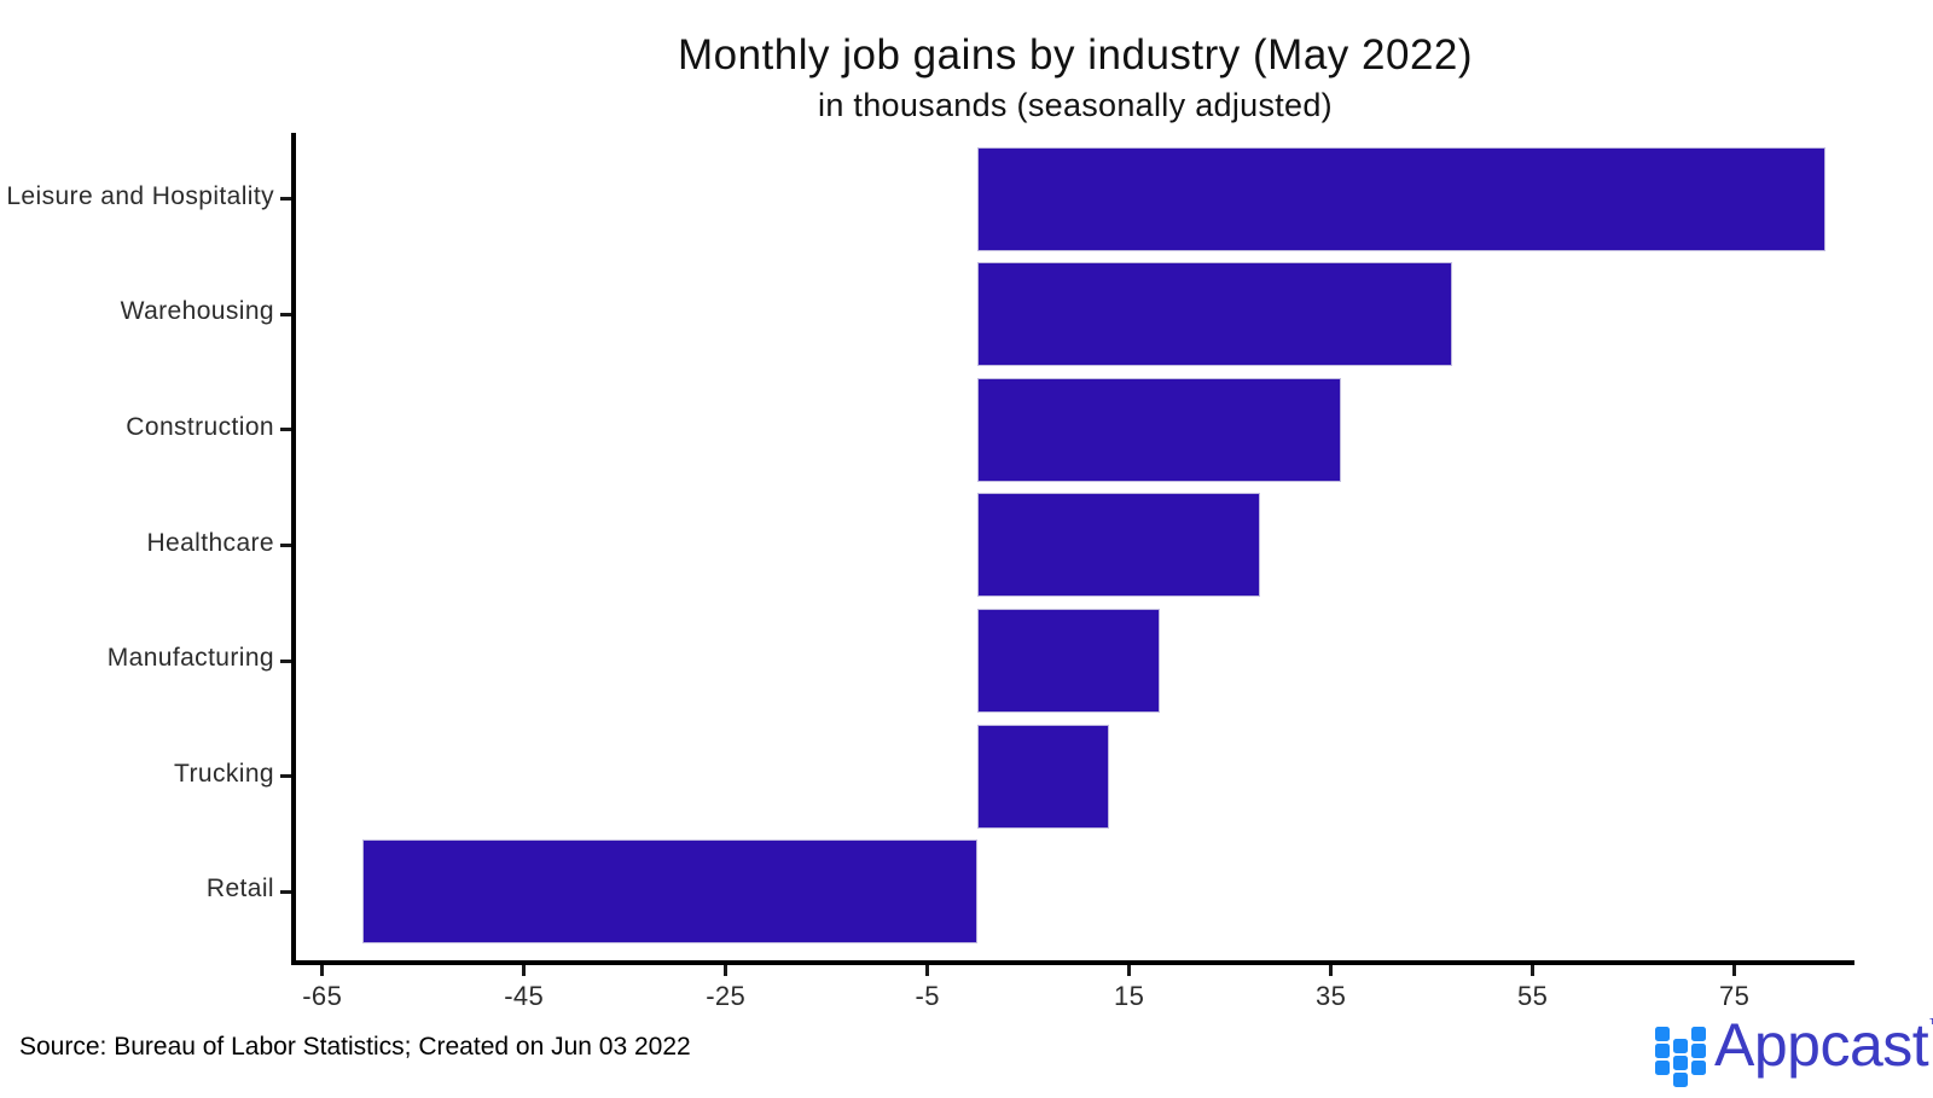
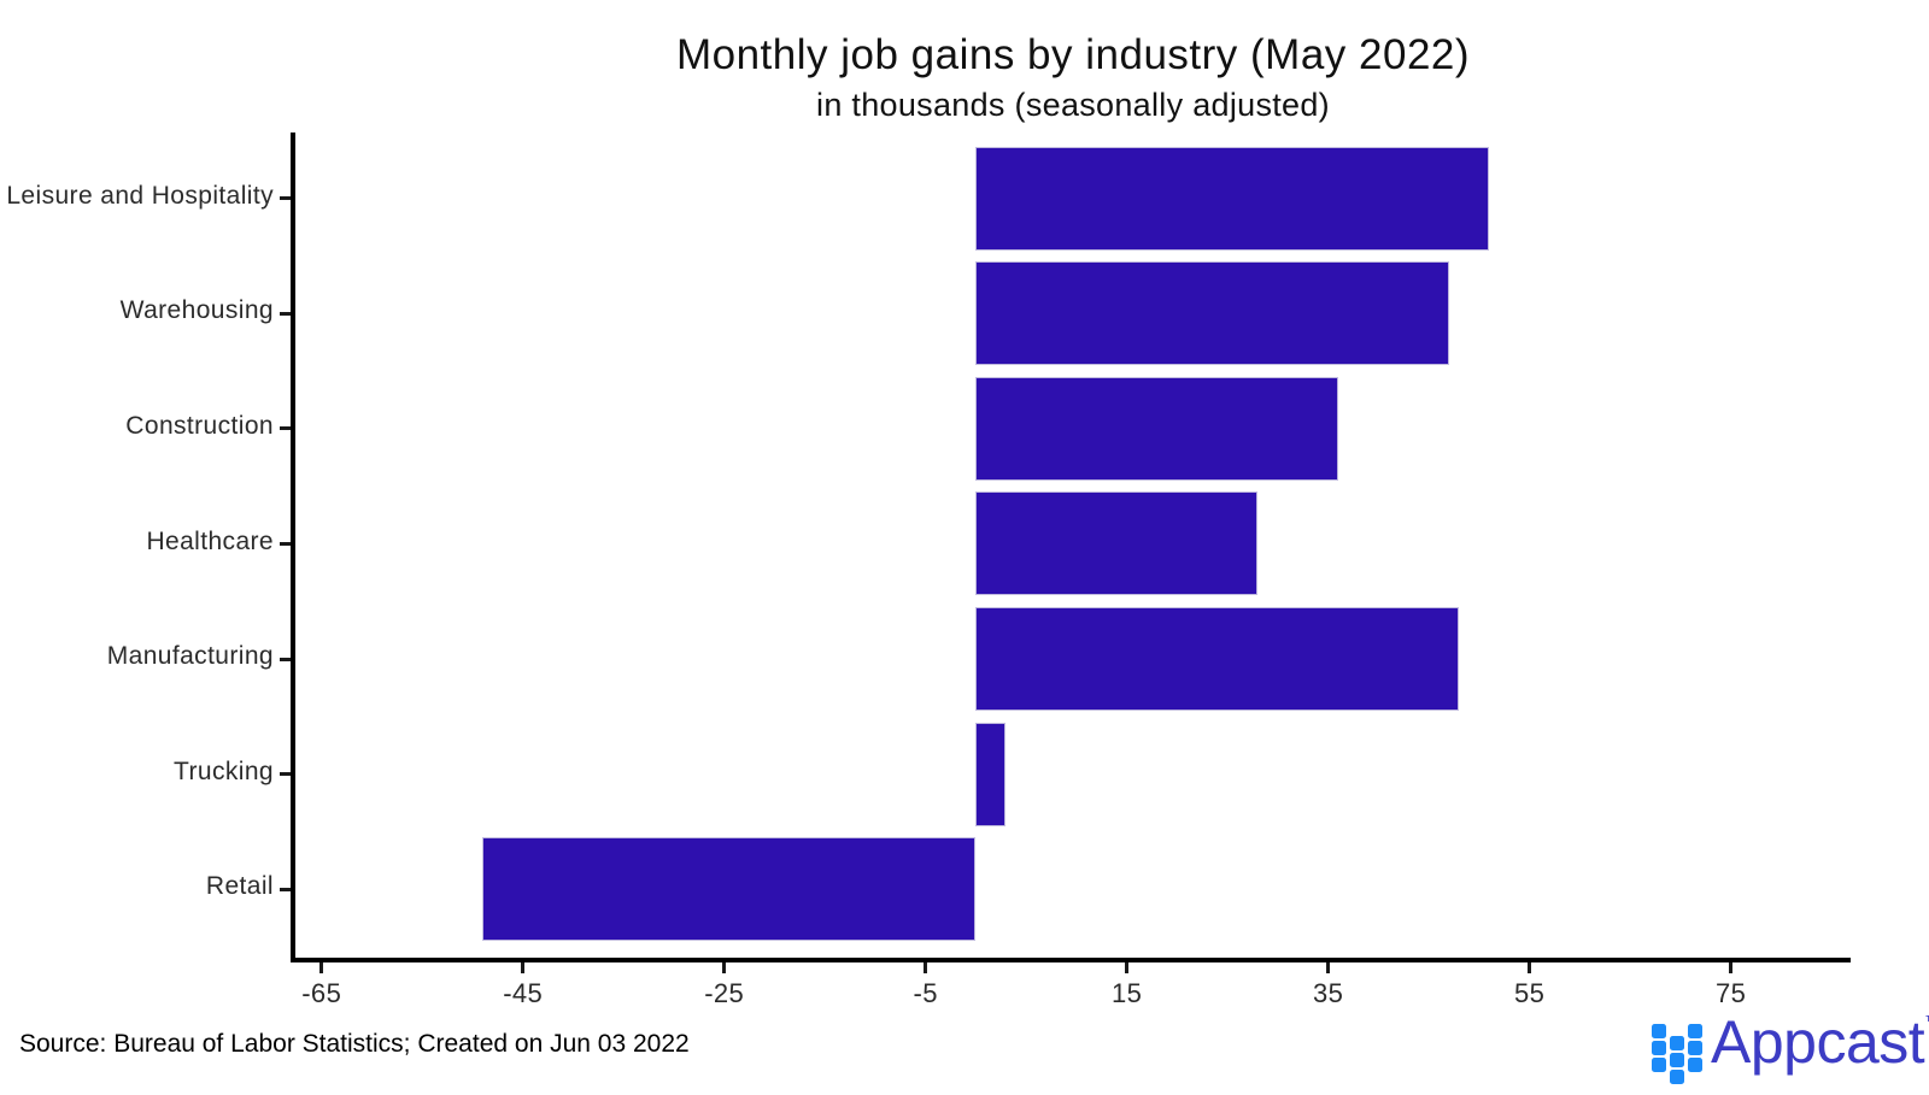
Leisure and Hospitality: 84 -> 51
Manufacturing: 18 -> 48
Trucking: 13 -> 3
Retail: -61 -> -49
